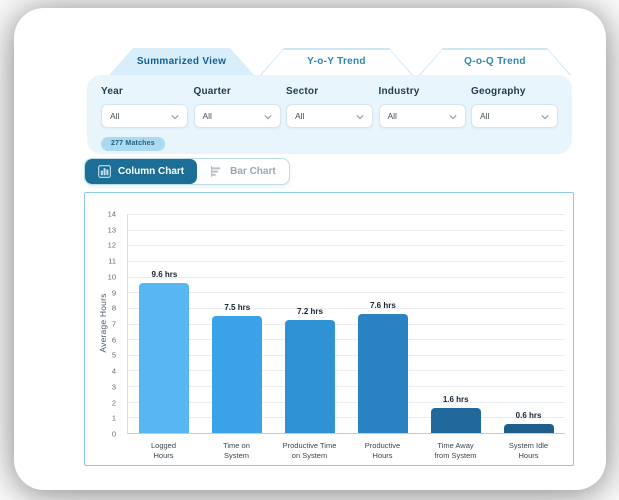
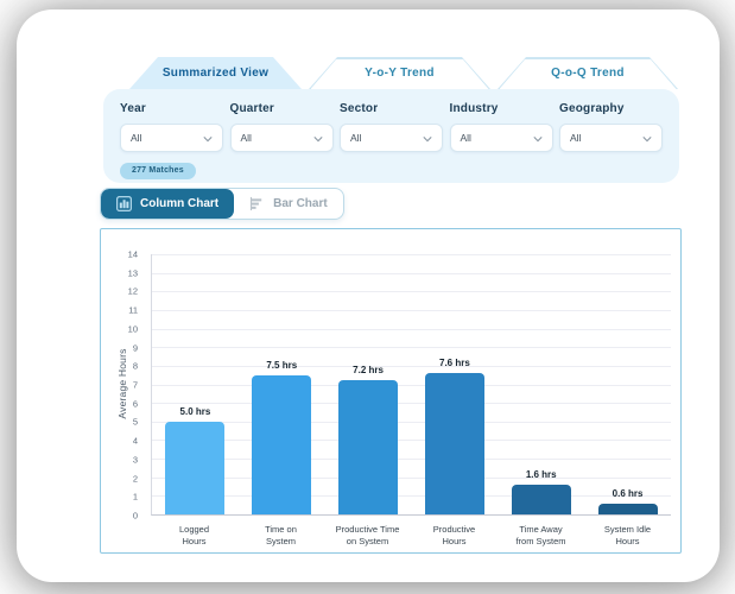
Logged Hours: 9.6 -> 5.0
